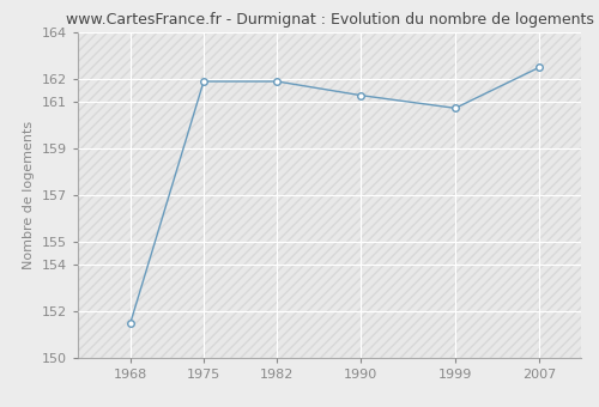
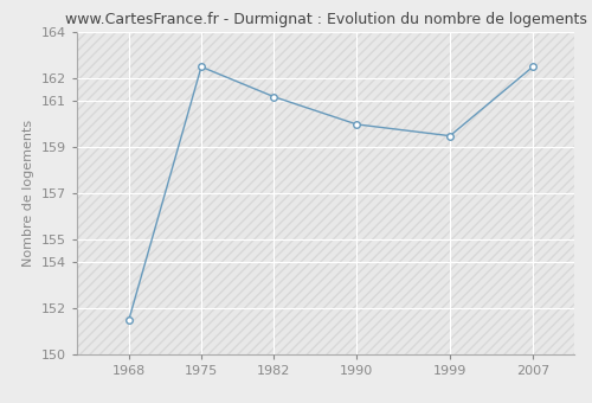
1975: 161.9 -> 162.5
1982: 161.9 -> 161.2
1990: 161.3 -> 160.0
1999: 160.8 -> 159.5
